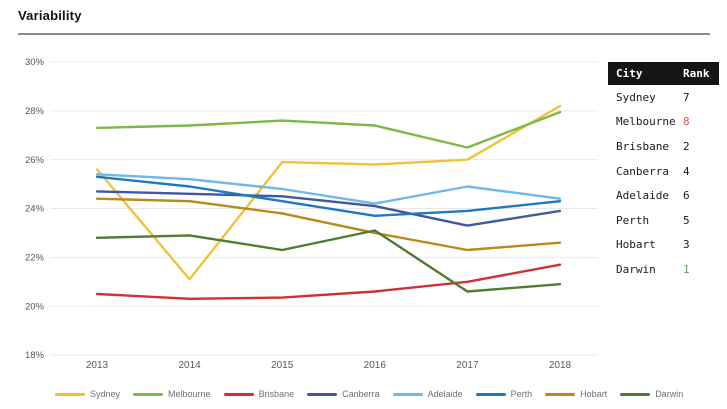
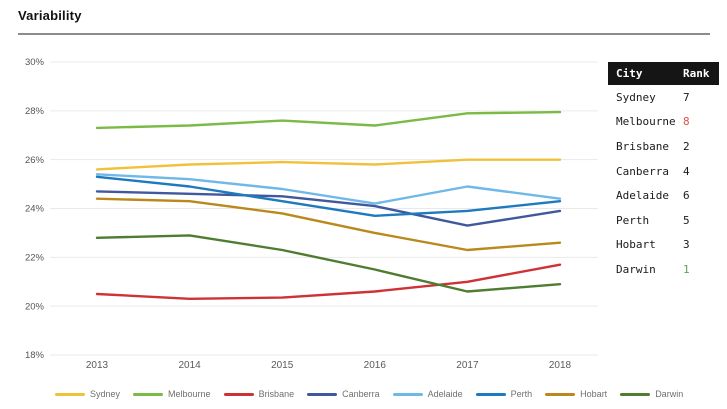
Sydney/2014: 21.1% -> 25.8%
Darwin/2016: 23.1% -> 21.5%
Melbourne/2017: 26.5% -> 27.9%
Sydney/2018: 28.2% -> 26.0%
